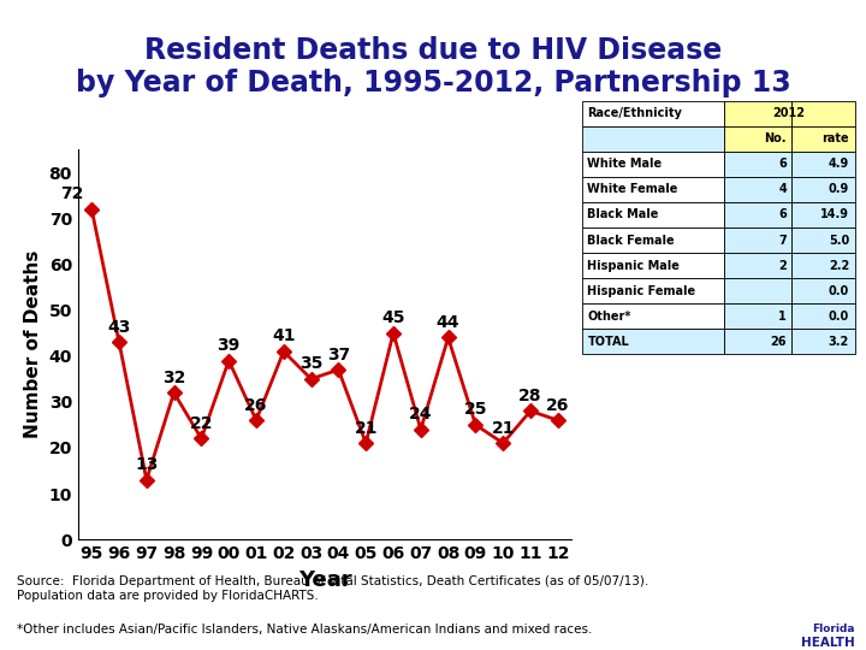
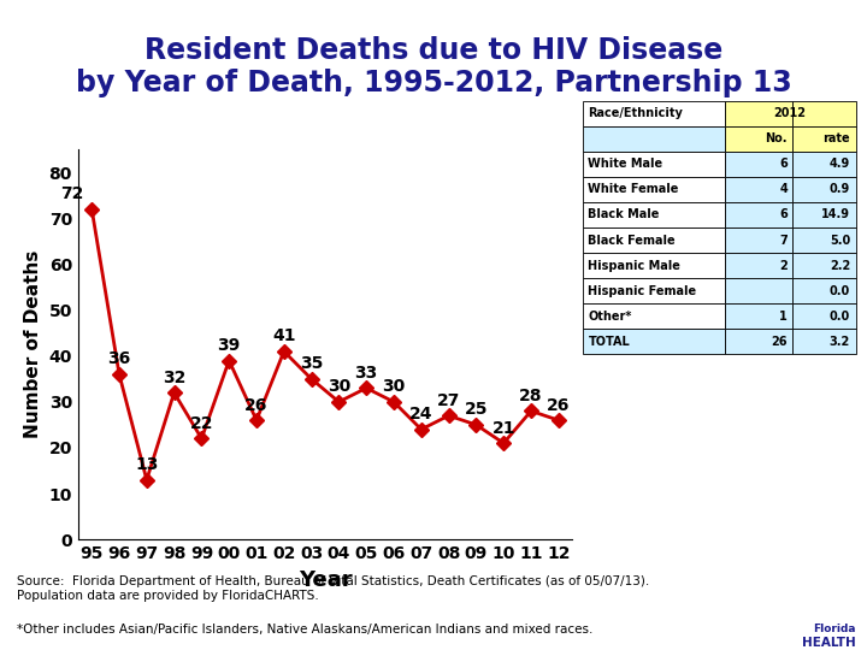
96: 43 -> 36
04: 37 -> 30
05: 21 -> 33
06: 45 -> 30
08: 44 -> 27
